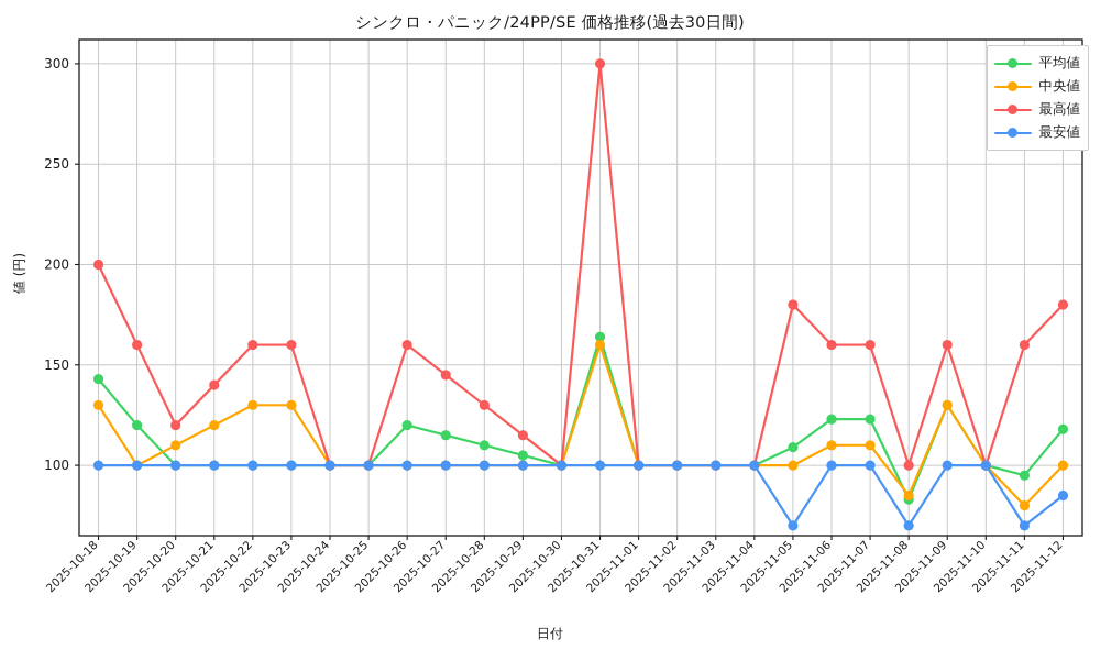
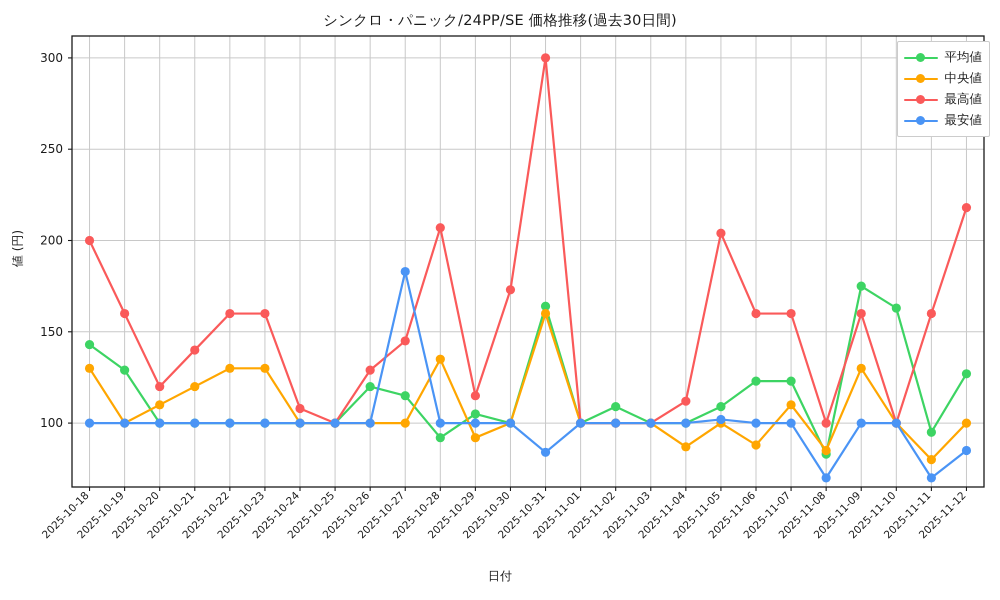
平均値/2025-10-19: 120 -> 129
最高値/2025-10-24: 100 -> 108
最高値/2025-10-26: 160 -> 129
最安値/2025-10-27: 100 -> 183
平均値/2025-10-28: 110 -> 92
中央値/2025-10-28: 100 -> 135
最高値/2025-10-28: 130 -> 207
中央値/2025-10-29: 100 -> 92
最高値/2025-10-30: 100 -> 173
最安値/2025-10-31: 100 -> 84
平均値/2025-11-02: 100 -> 109
中央値/2025-11-04: 100 -> 87
最高値/2025-11-04: 100 -> 112
最高値/2025-11-05: 180 -> 204
最安値/2025-11-05: 70 -> 102
中央値/2025-11-06: 110 -> 88
平均値/2025-11-09: 130 -> 175
平均値/2025-11-10: 100 -> 163
平均値/2025-11-12: 118 -> 127
最高値/2025-11-12: 180 -> 218
